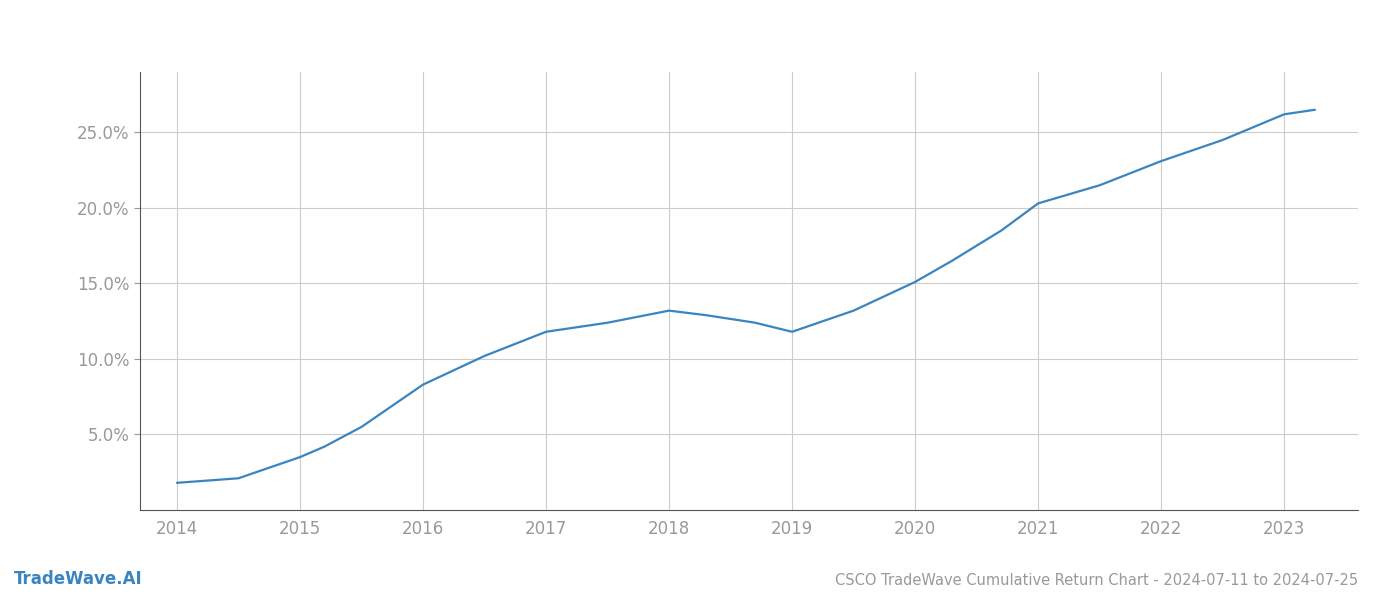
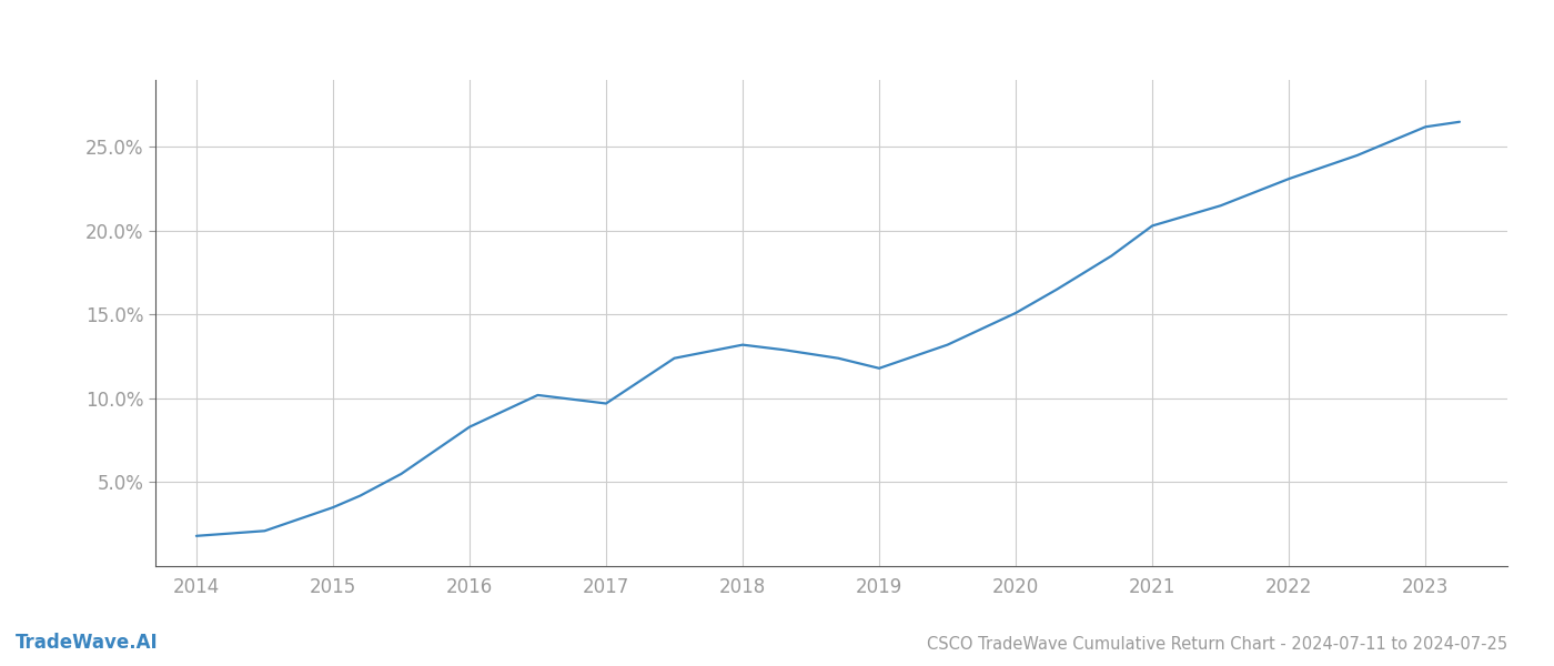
2017: 11.8% -> 9.7%
